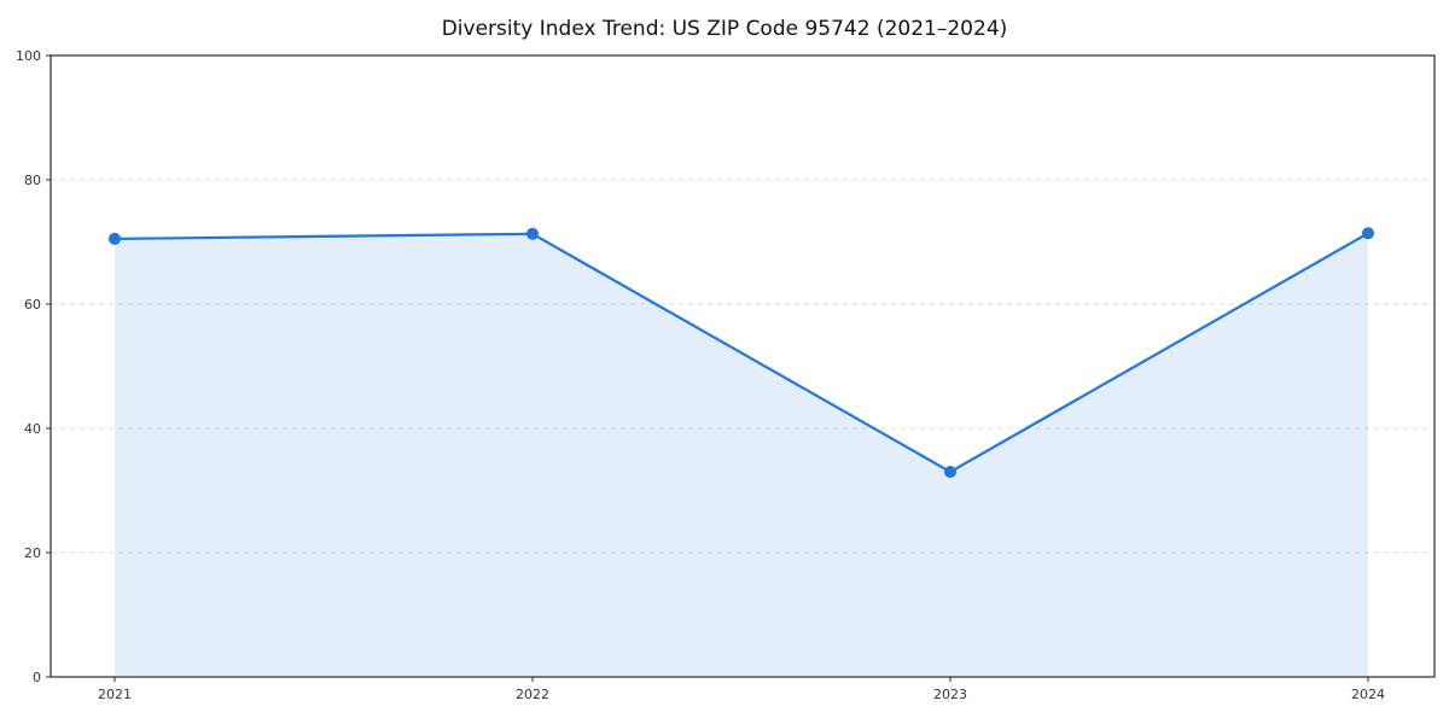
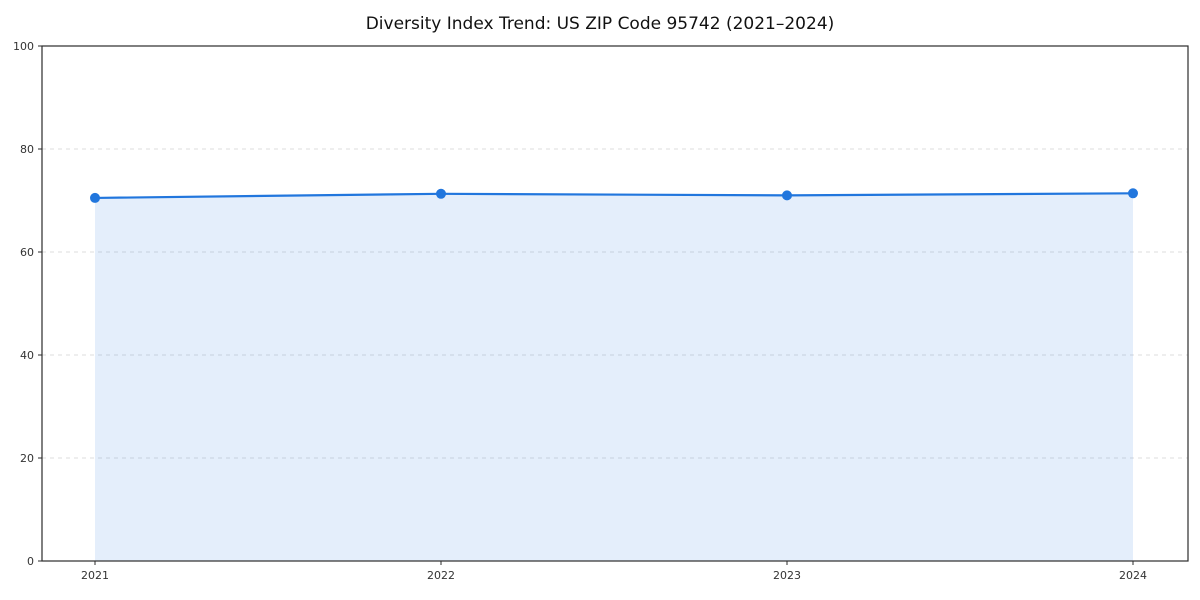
2023: 33 -> 71
